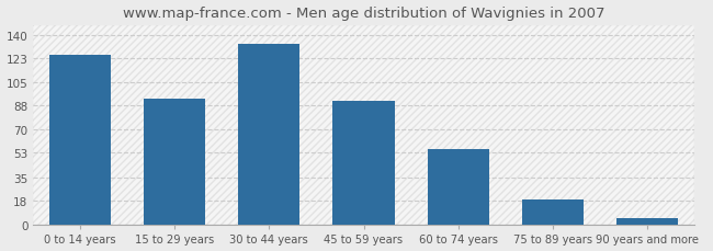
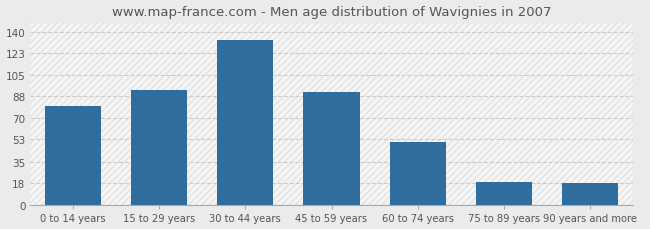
0 to 14 years: 125 -> 80
60 to 74 years: 56 -> 51
90 years and more: 5 -> 18
